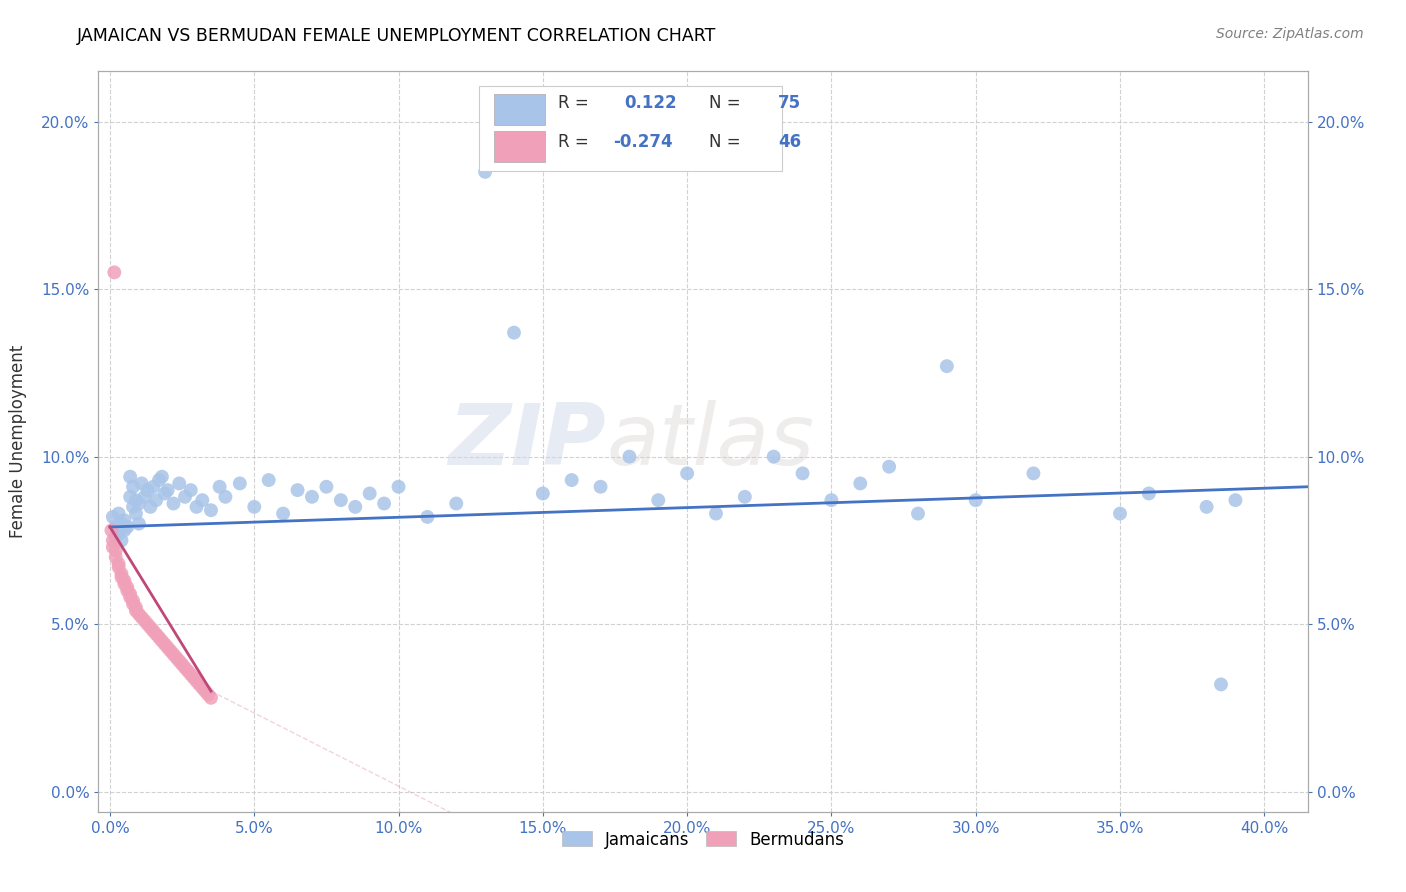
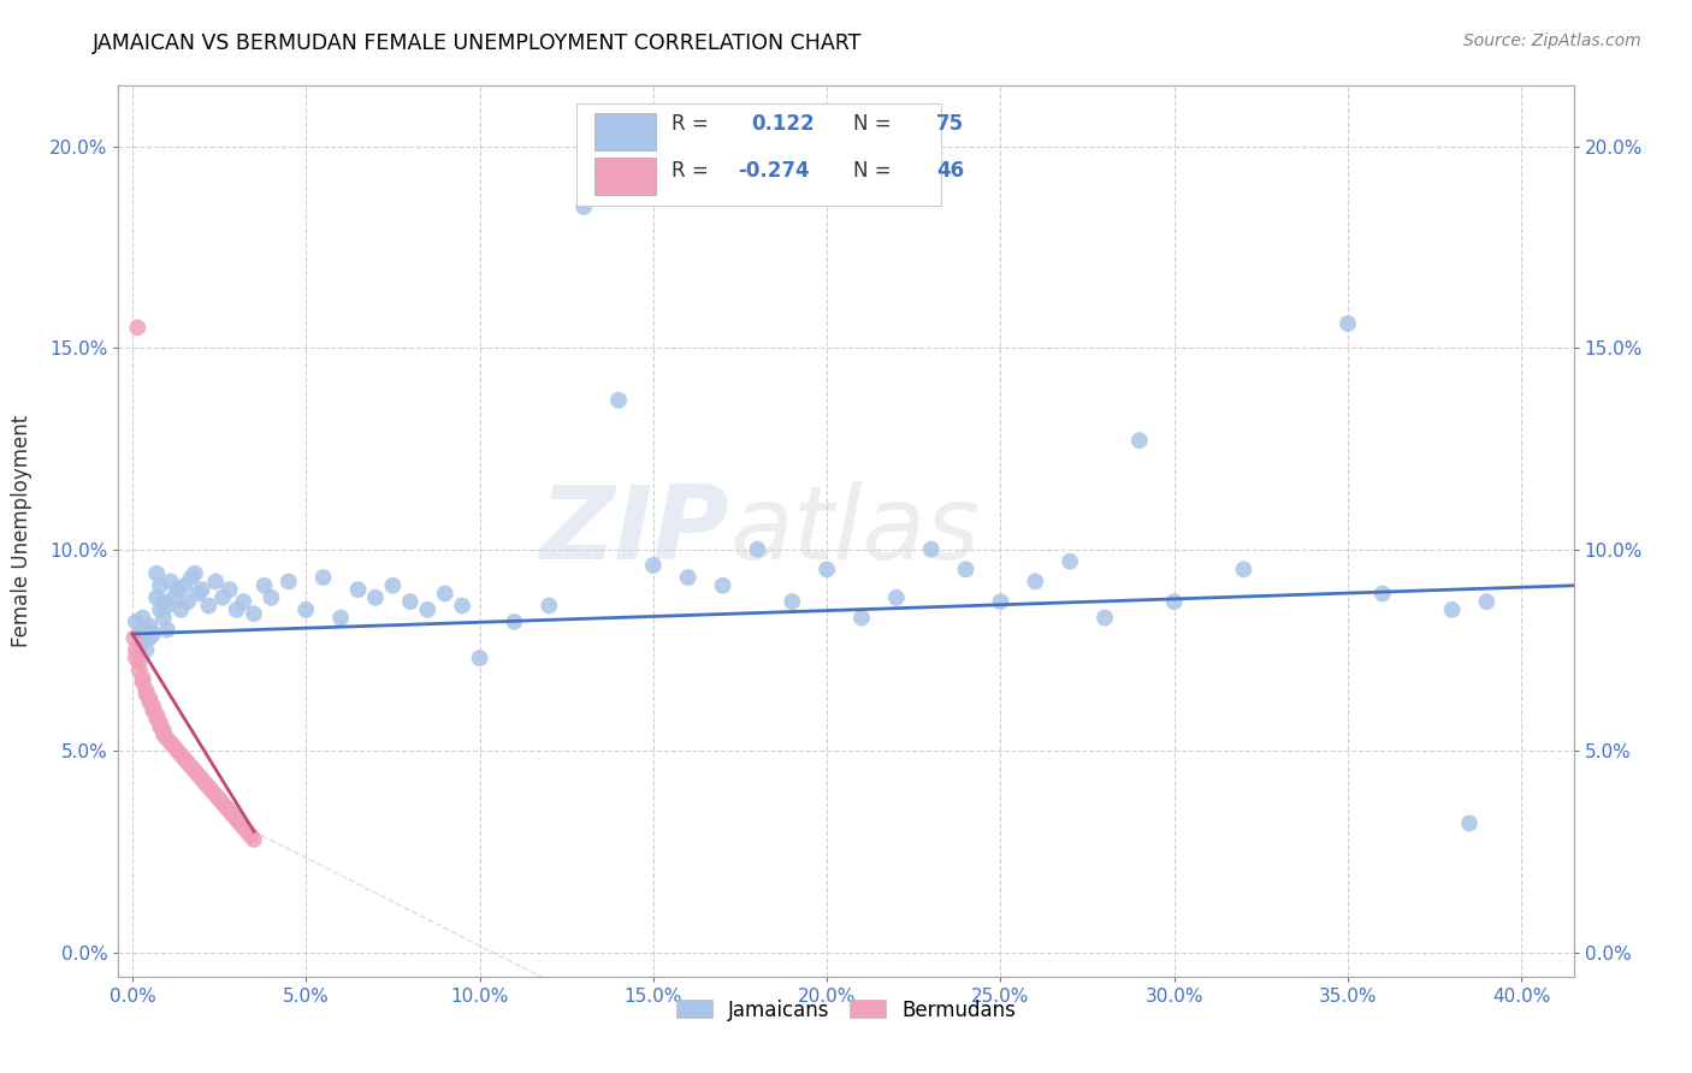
Jamaicans/10.0%: 9.1% -> 7.3%
Jamaicans/15.0%: 8.9% -> 9.6%
Jamaicans/35.0%: 8.3% -> 15.6%
